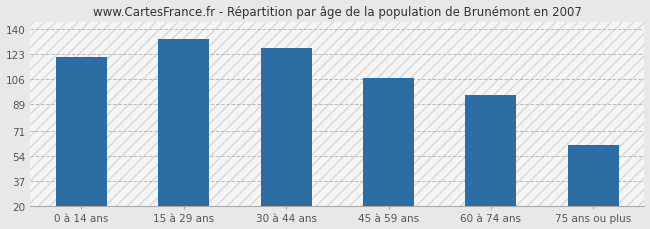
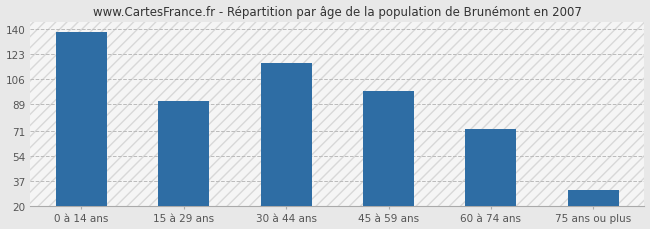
0 à 14 ans: 121 -> 138
15 à 29 ans: 133 -> 91
30 à 44 ans: 127 -> 117
45 à 59 ans: 107 -> 98
60 à 74 ans: 95 -> 72
75 ans ou plus: 61 -> 31
